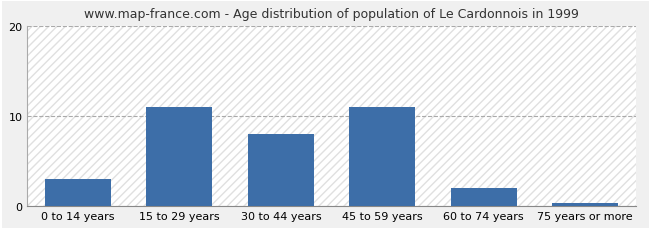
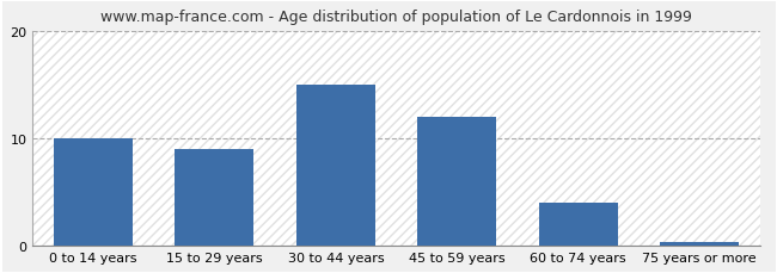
0 to 14 years: 3.0 -> 10.0
15 to 29 years: 11.0 -> 9.0
30 to 44 years: 8.0 -> 15.0
45 to 59 years: 11.0 -> 12.0
60 to 74 years: 2.0 -> 4.0
